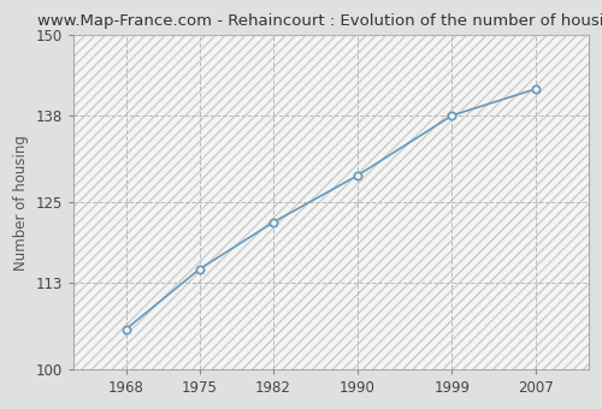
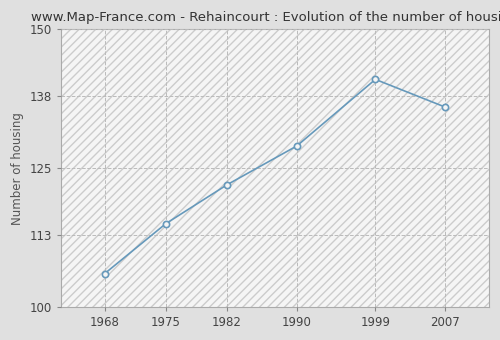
1999: 138 -> 141
2007: 142 -> 136
